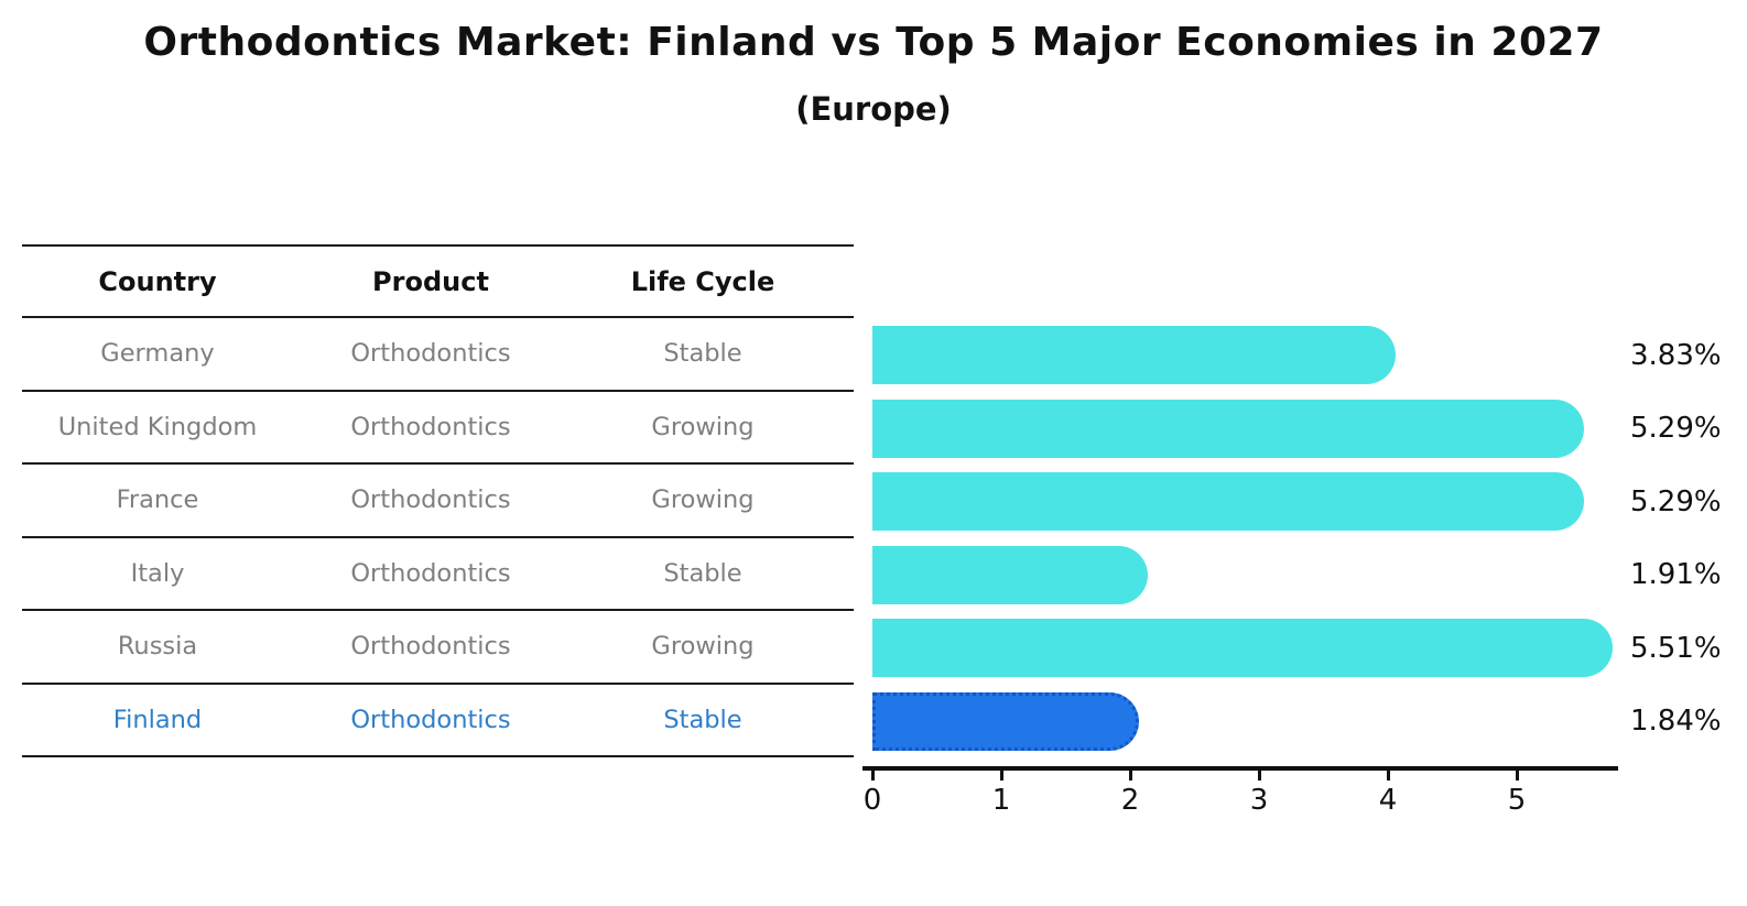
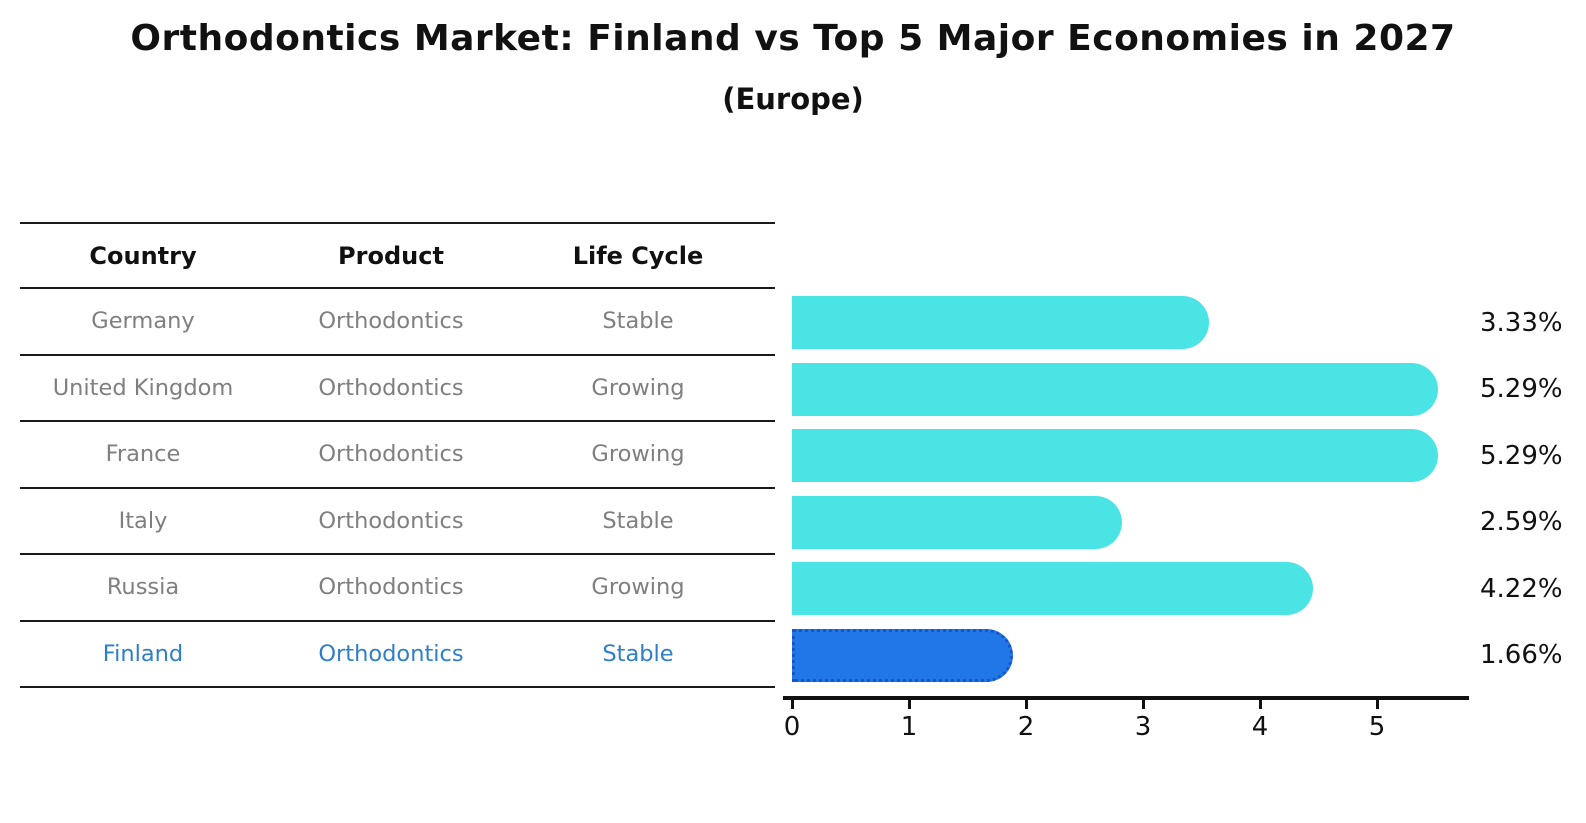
Germany: 3.83% -> 3.33%
Italy: 1.91% -> 2.59%
Russia: 5.51% -> 4.22%
Finland: 1.84% -> 1.66%
